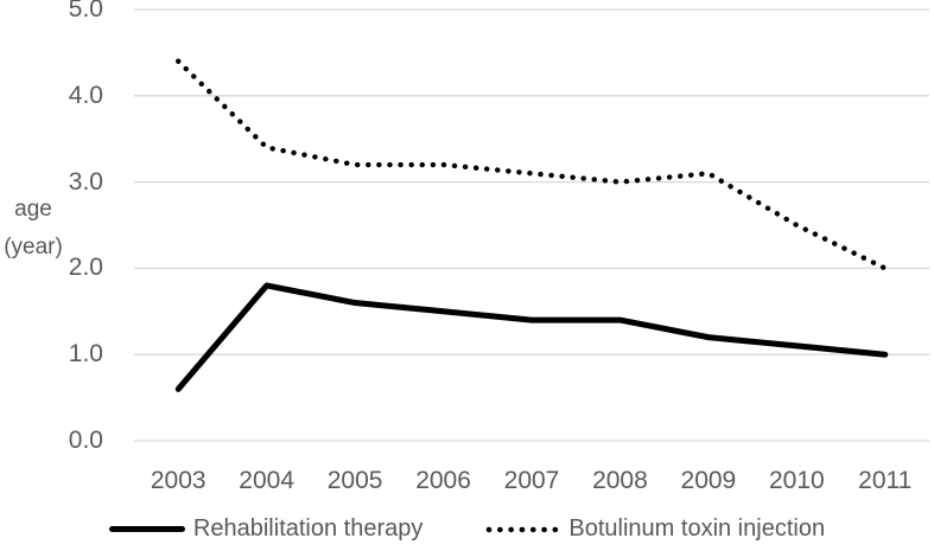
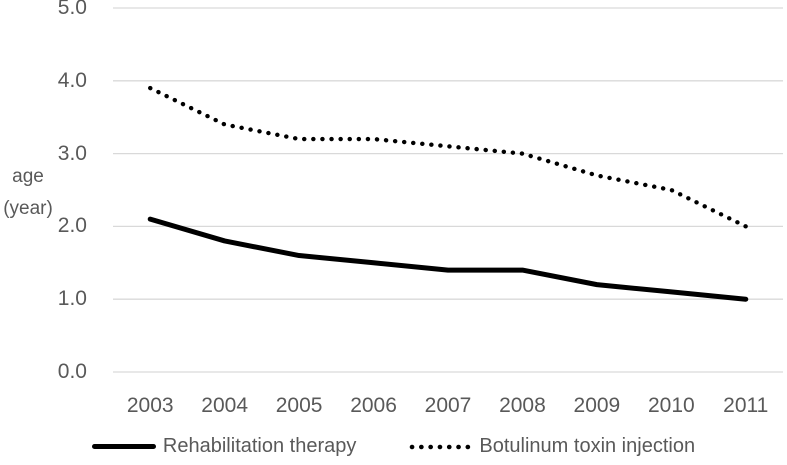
Rehabilitation therapy/2003: 0.6 -> 2.1
Botulinum toxin injection/2003: 4.4 -> 3.9
Botulinum toxin injection/2009: 3.1 -> 2.7
